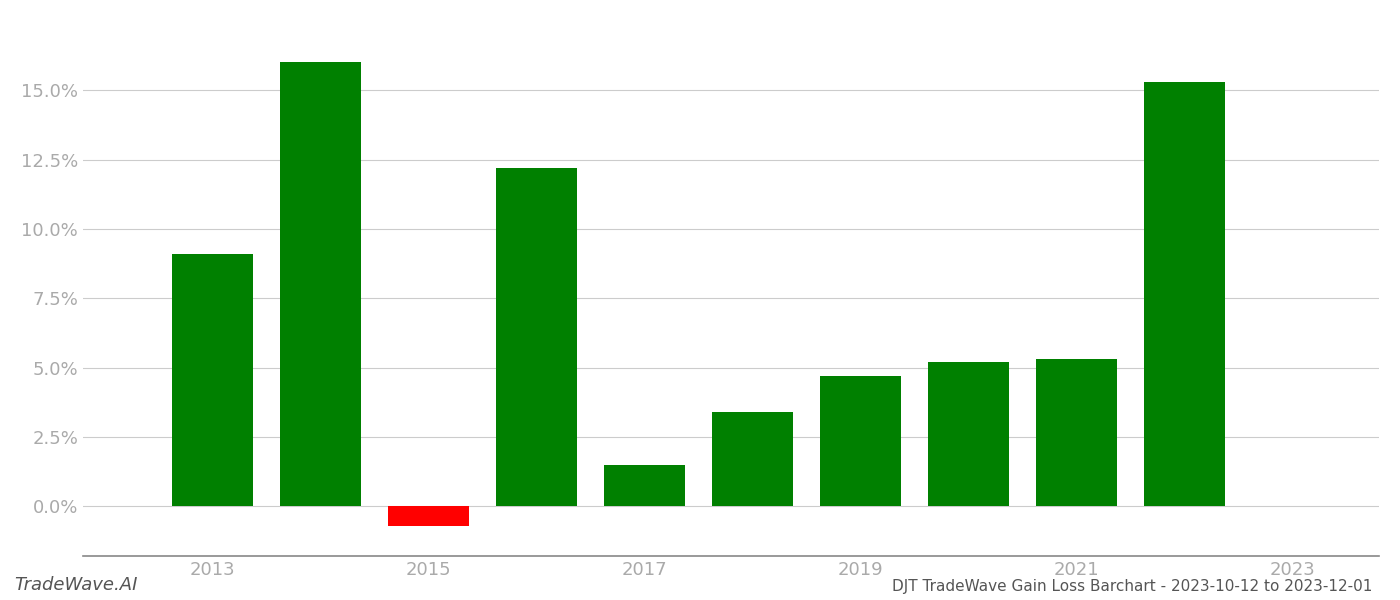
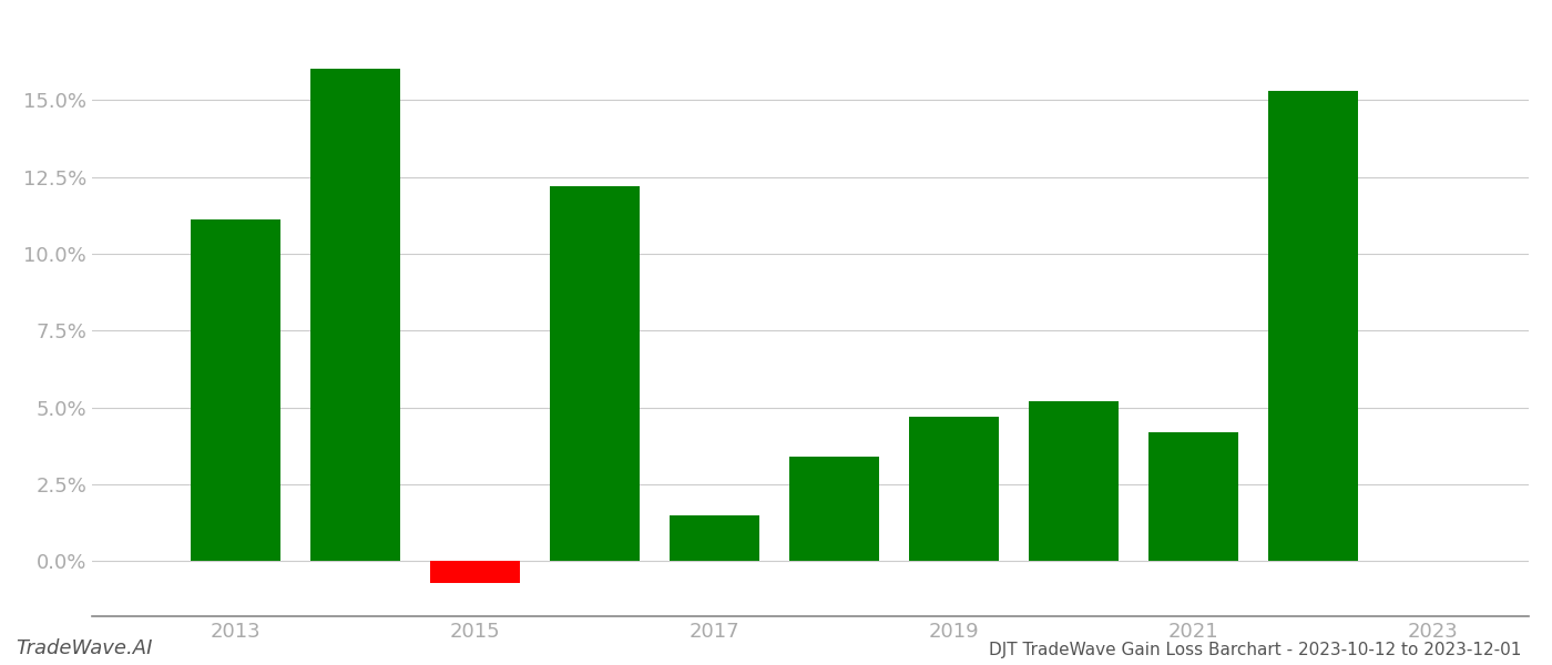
2013: 9.1% -> 11.1%
2021: 5.3% -> 4.2%
